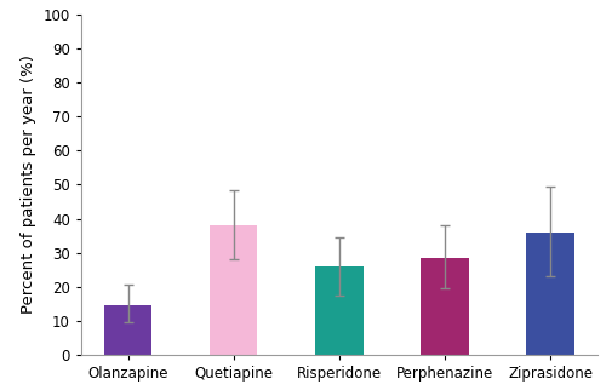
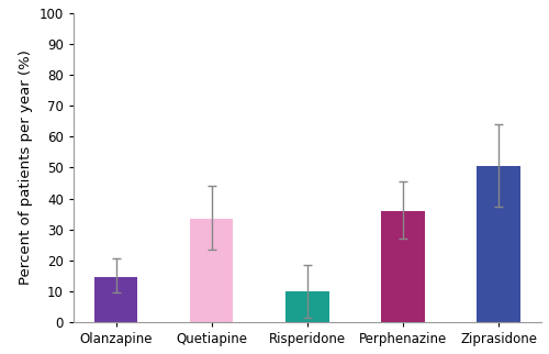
Quetiapine: 38.0 -> 33.5
Risperidone: 26.0 -> 10.0
Perphenazine: 28.5 -> 36.0
Ziprasidone: 36.0 -> 50.5
